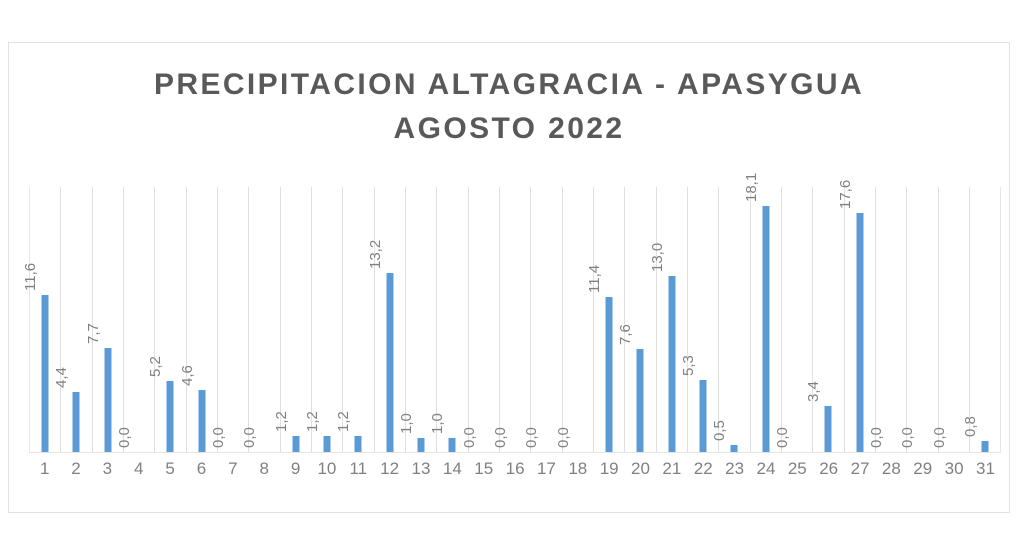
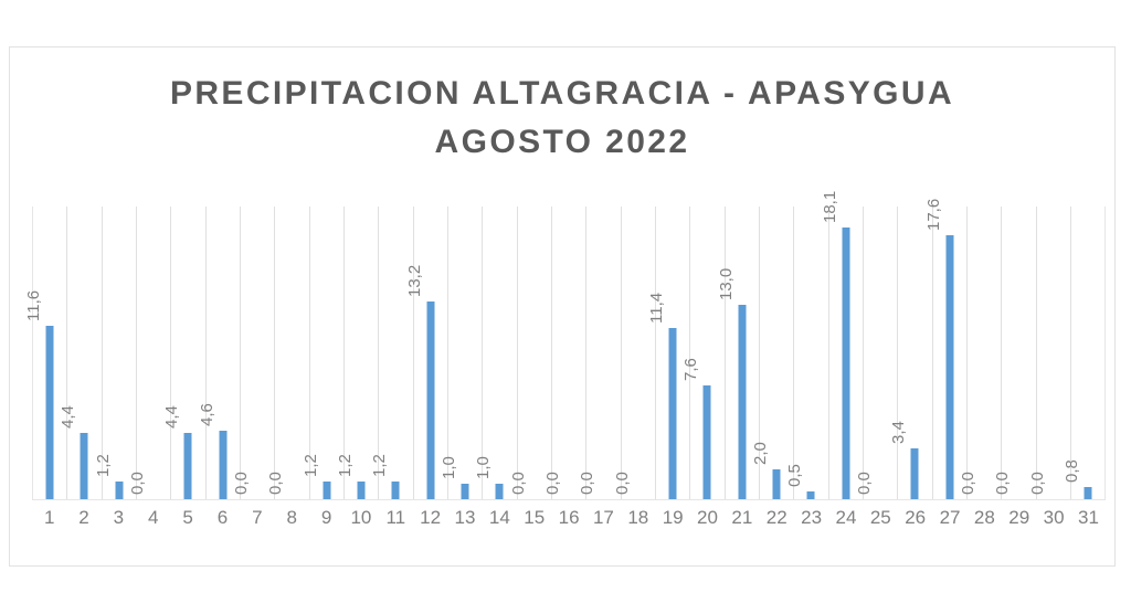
3: 7,7 -> 1,2
5: 5,2 -> 4,4
22: 5,3 -> 2,0
